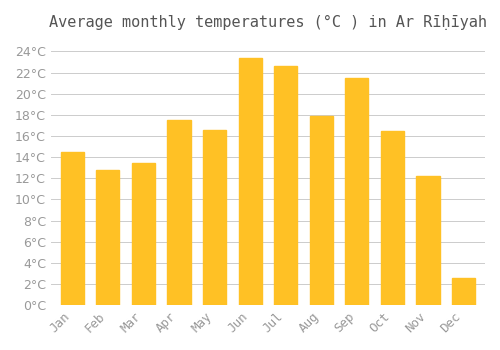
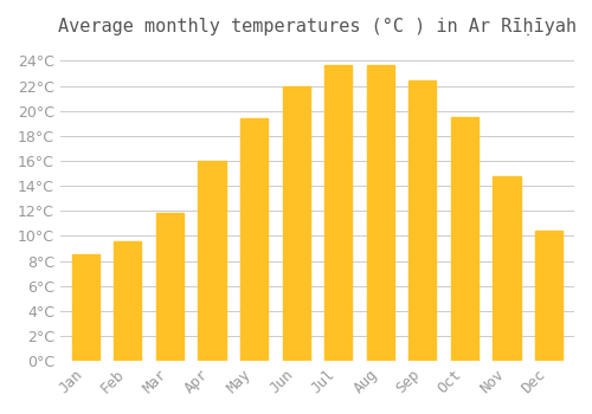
Jan: 14.5°C -> 8.5°C
Feb: 12.8°C -> 9.6°C
Mar: 13.4°C -> 11.8°C
Apr: 17.5°C -> 16.0°C
May: 16.6°C -> 19.4°C
Jun: 23.4°C -> 22.0°C
Jul: 22.6°C -> 23.7°C
Aug: 17.9°C -> 23.7°C
Sep: 21.5°C -> 22.4°C
Oct: 16.5°C -> 19.5°C
Nov: 12.2°C -> 14.8°C
Dec: 2.6°C -> 10.4°C
